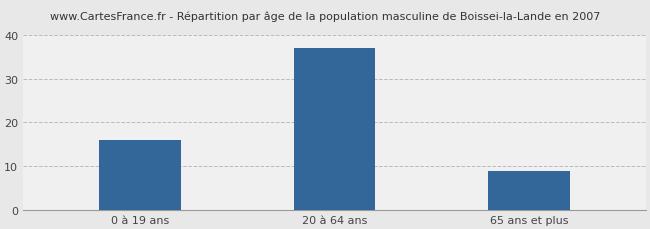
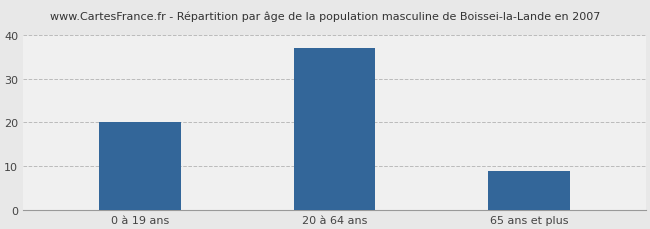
0 à 19 ans: 16 -> 20
